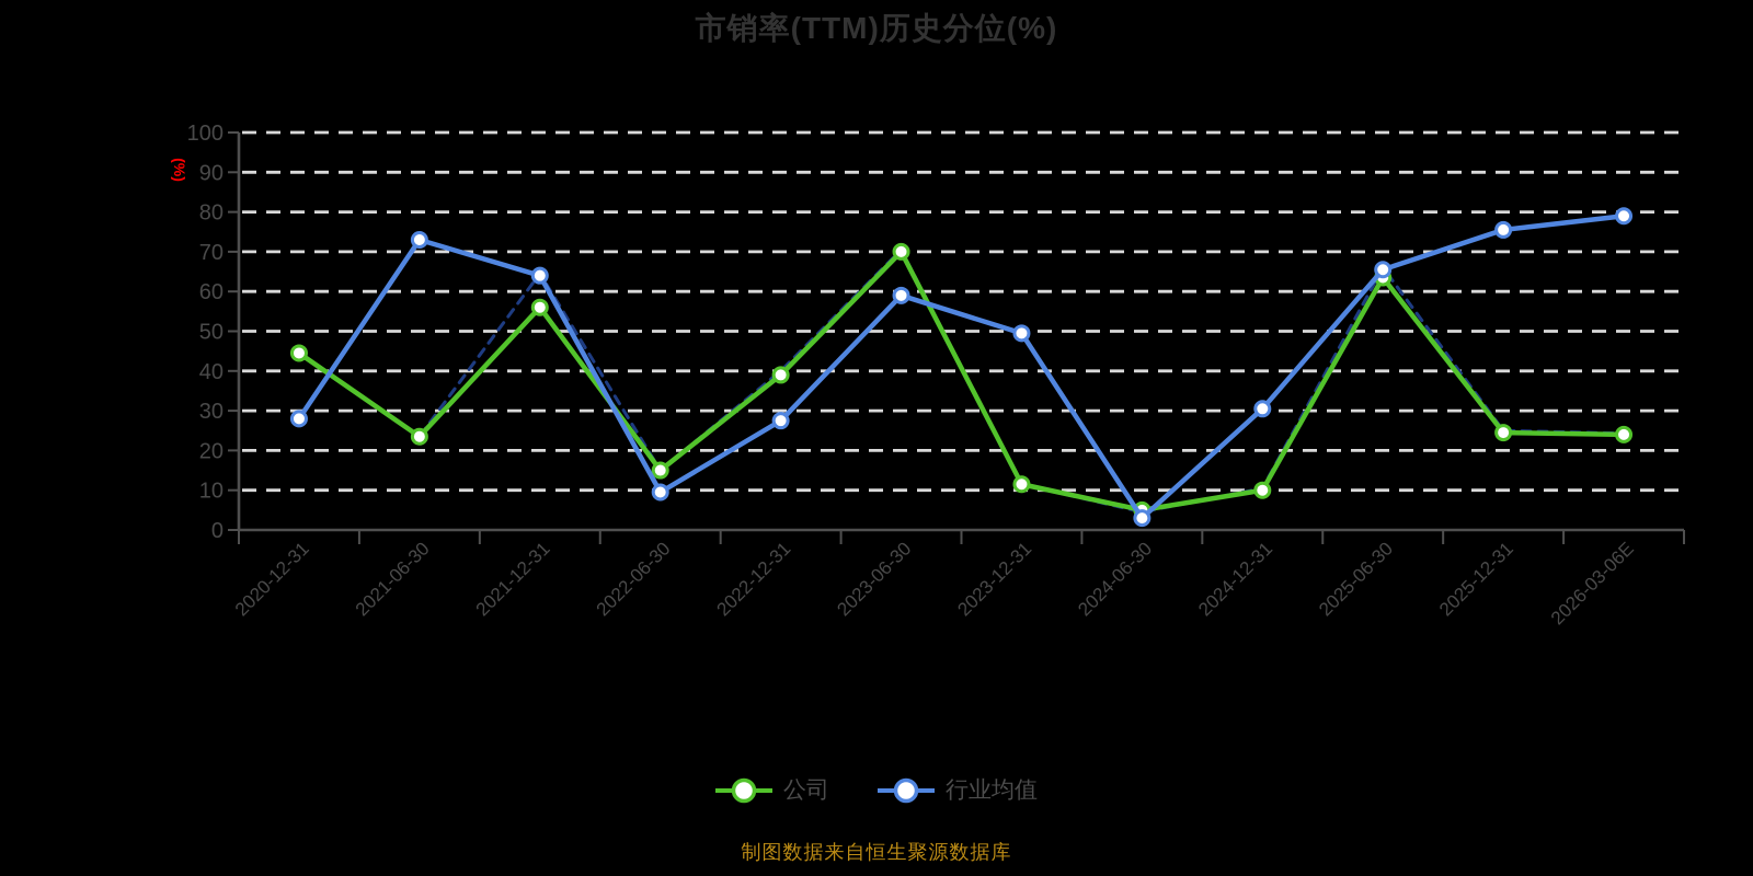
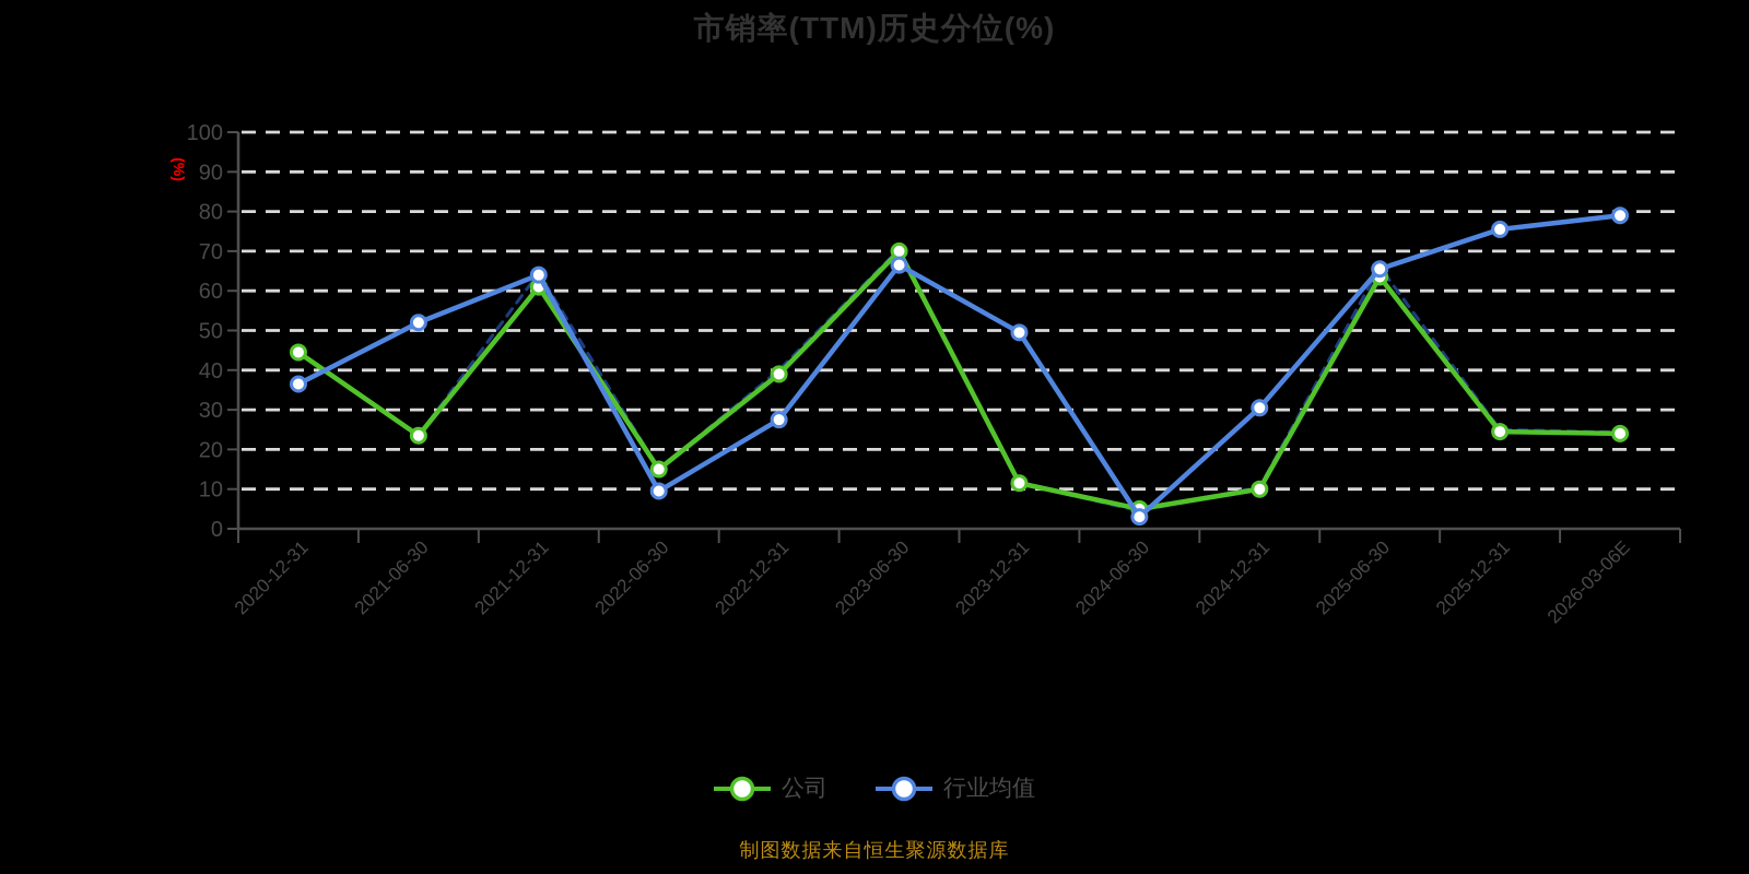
行业均值/2020-12-31: 28 -> 36
行业均值/2021-06-30: 73 -> 52
公司/2021-12-31: 56 -> 61
行业均值/2023-06-30: 59 -> 66
